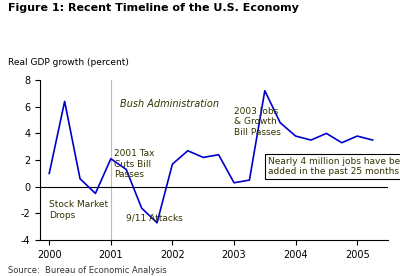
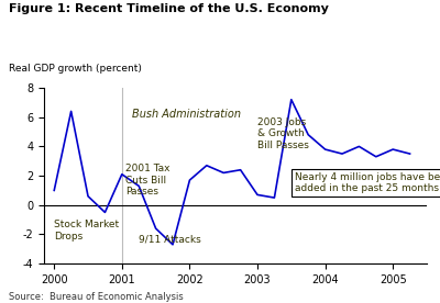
2003: 0.3 -> 0.7
